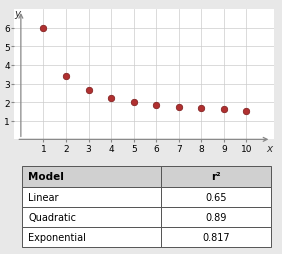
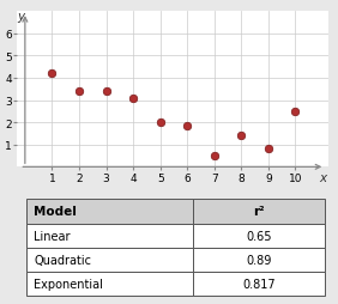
1: 6.0 -> 4.2
3: 2.6 -> 3.4
4: 2.2 -> 3.1
7: 1.8 -> 0.5
8: 1.7 -> 1.4
9: 1.6 -> 0.8
10: 1.6 -> 2.5
